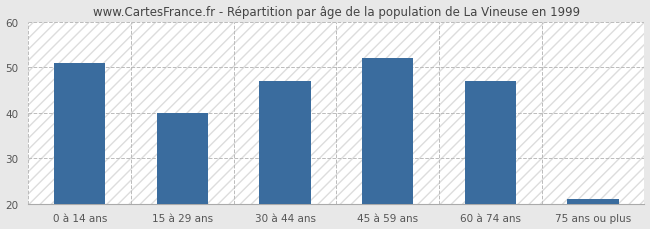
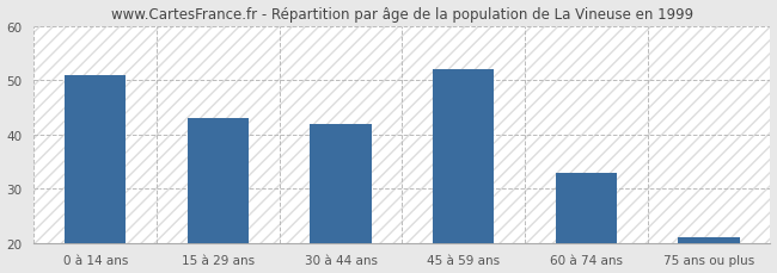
15 à 29 ans: 40 -> 43
30 à 44 ans: 47 -> 42
60 à 74 ans: 47 -> 33
